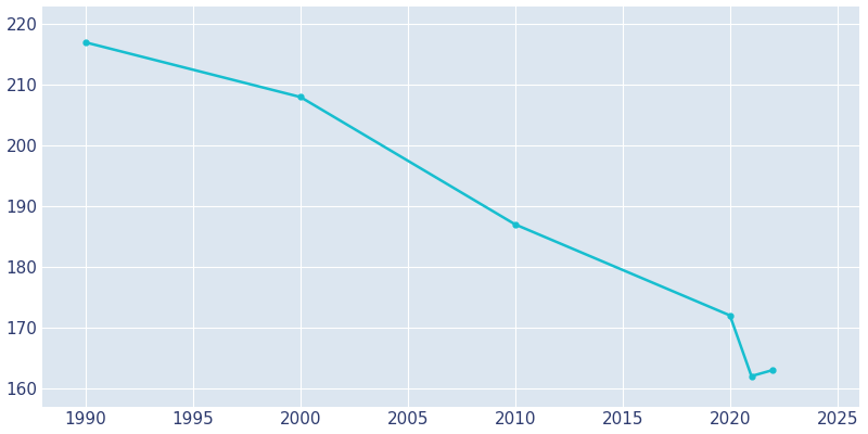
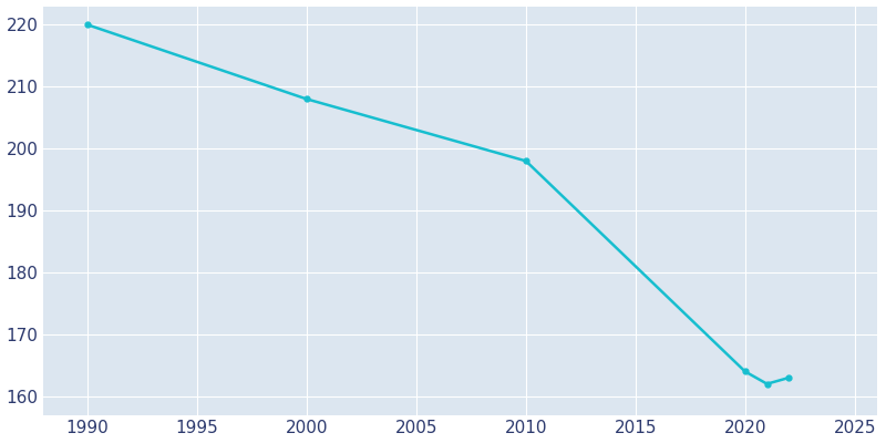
1990: 217 -> 220
2010: 187 -> 198
2020: 172 -> 164
